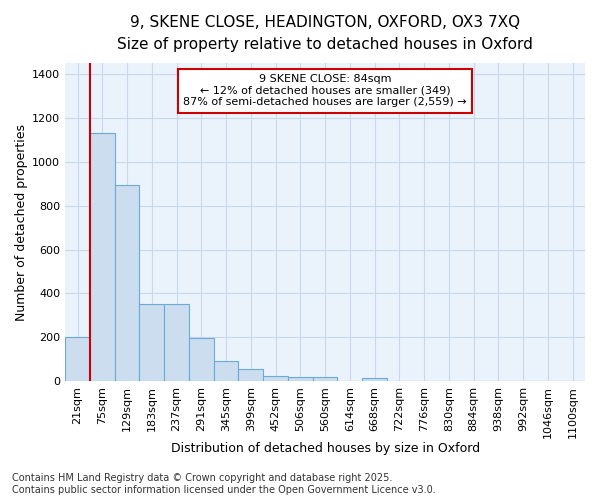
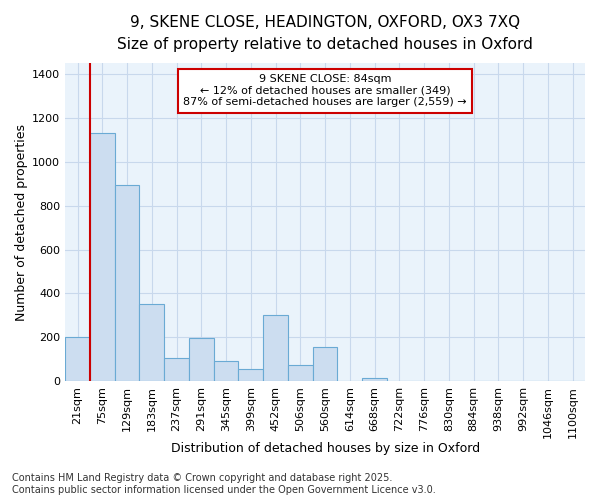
237sqm: 350 -> 105
452sqm: 25 -> 300
506sqm: 20 -> 75
560sqm: 20 -> 155
